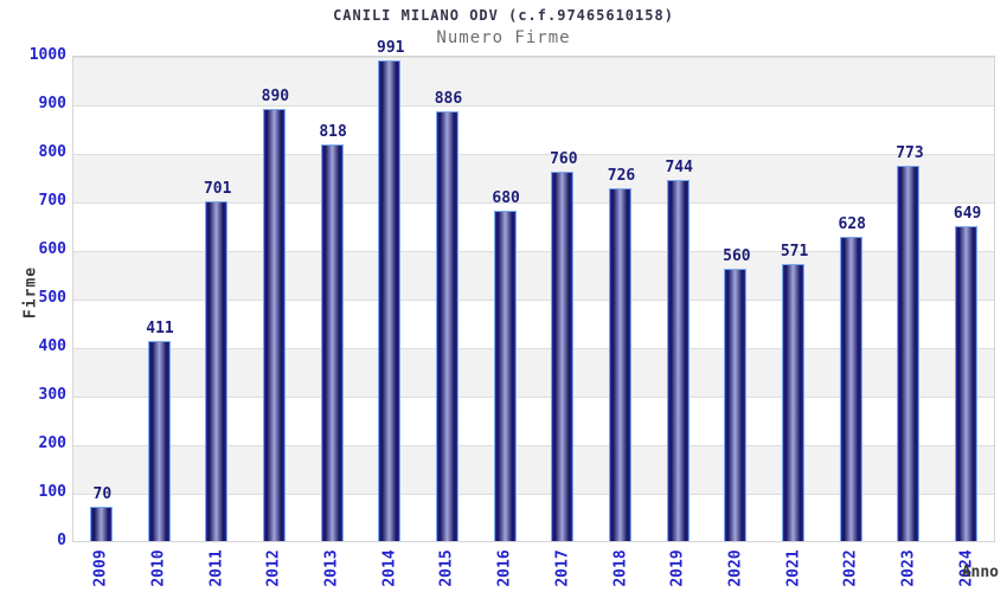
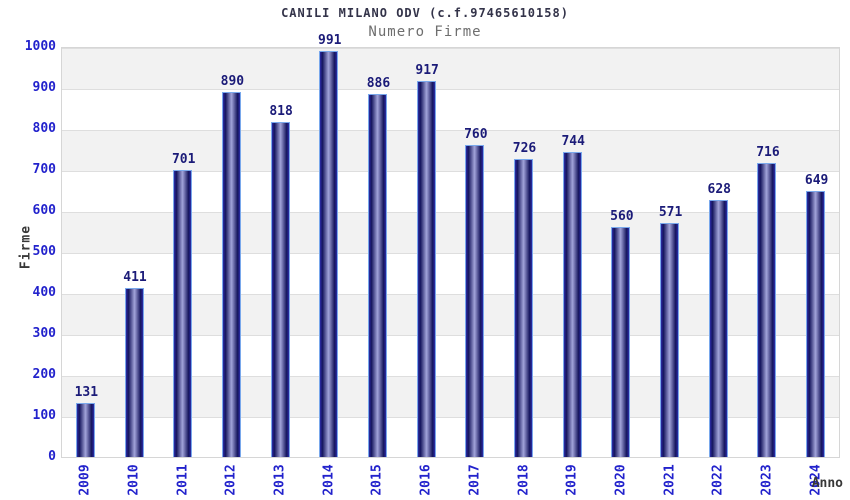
2009: 70 -> 131
2016: 680 -> 917
2023: 773 -> 716
